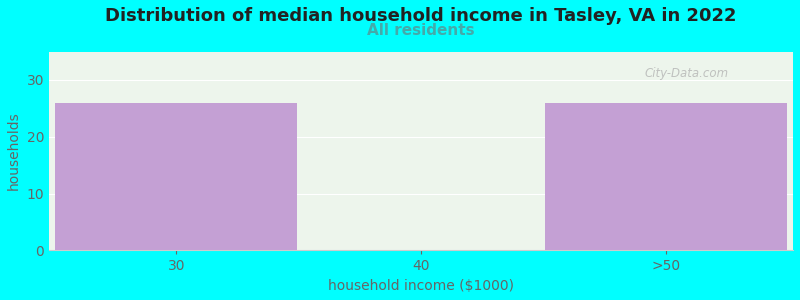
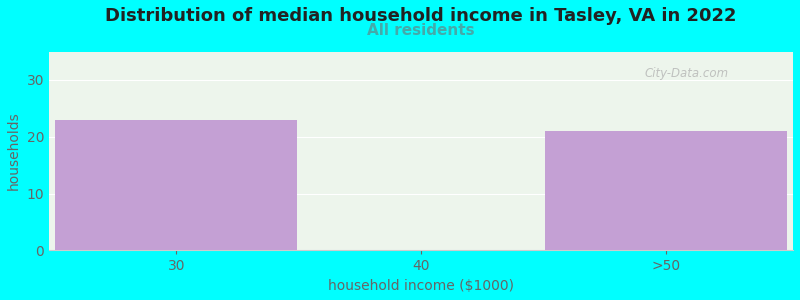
30: 26 -> 23
>50: 26 -> 21
